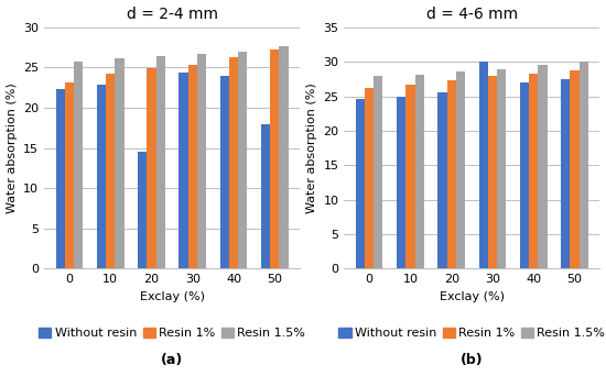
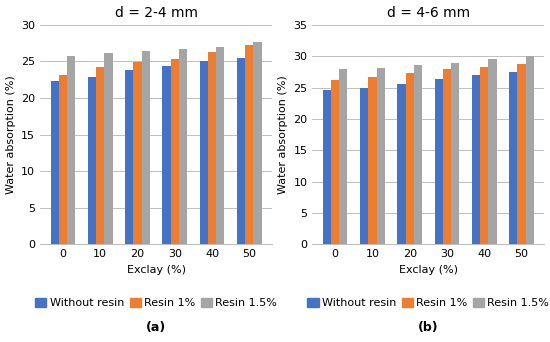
d = 2-4 mm/Without resin/20: 14.6 -> 23.8
d = 2-4 mm/Without resin/40: 24.0 -> 25.0
d = 2-4 mm/Without resin/50: 18.0 -> 25.5
d = 4-6 mm/Without resin/30: 30.0 -> 26.3
